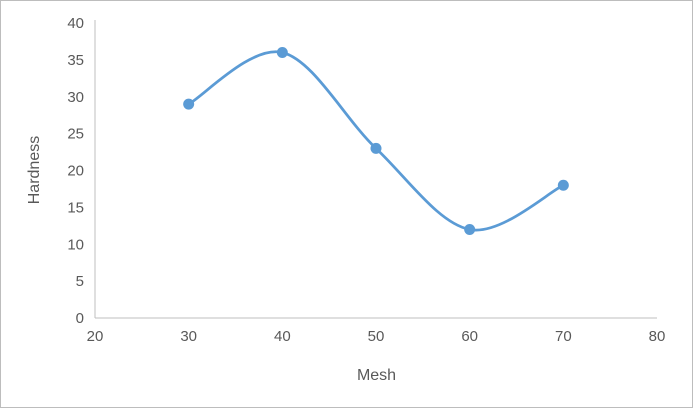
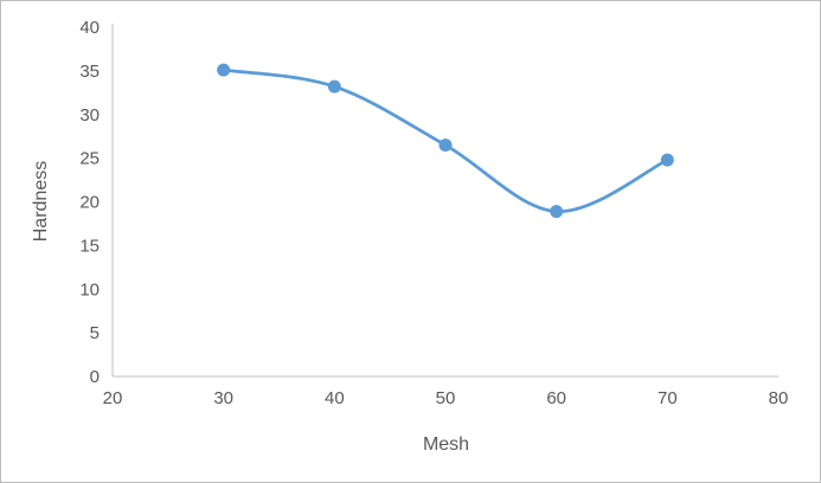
30: 29 -> 35
40: 36 -> 33
50: 23 -> 26
60: 12 -> 19
70: 18 -> 25
